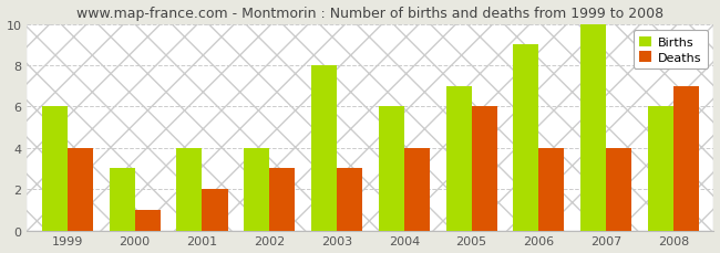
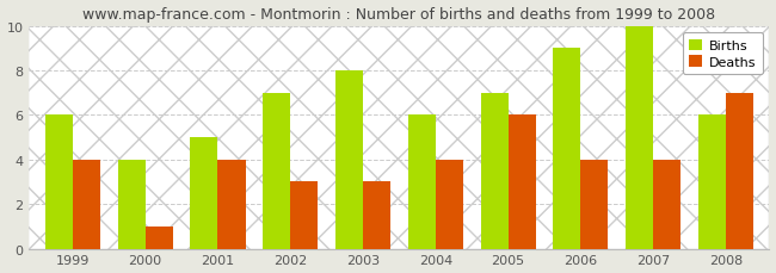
Births/2000: 3 -> 4
Births/2001: 4 -> 5
Deaths/2001: 2 -> 4
Births/2002: 4 -> 7
